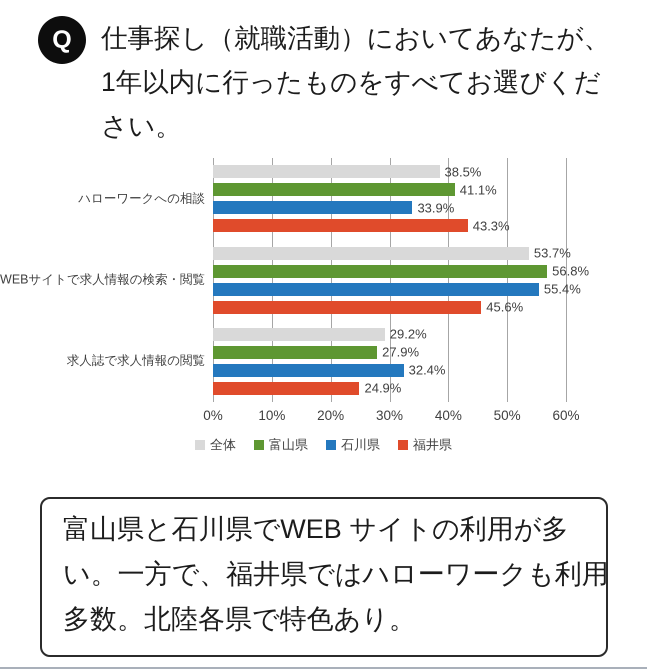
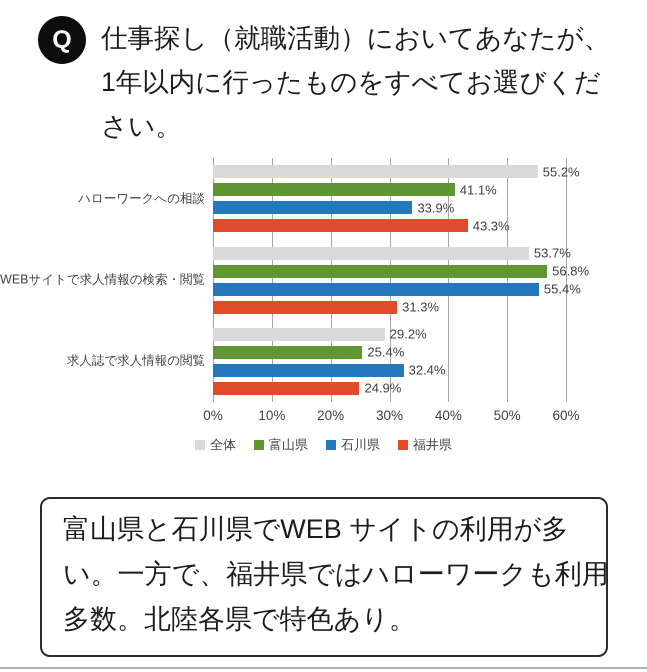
全体/ハローワークへの相談: 38.5% -> 55.2%
福井県/WEBサイトで求人情報の検索・閲覧: 45.6% -> 31.3%
富山県/求人誌で求人情報の閲覧: 27.9% -> 25.4%
